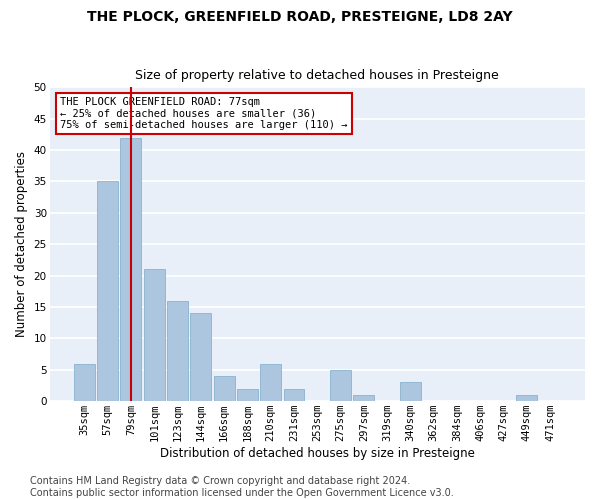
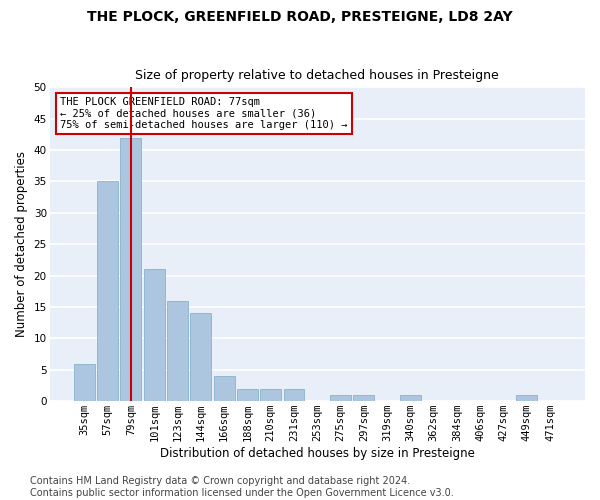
210sqm: 6 -> 2
275sqm: 5 -> 1
340sqm: 3 -> 1
